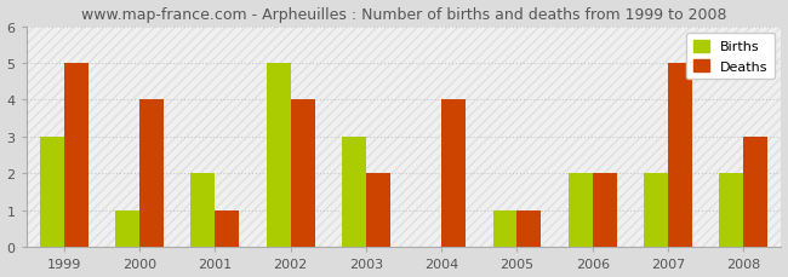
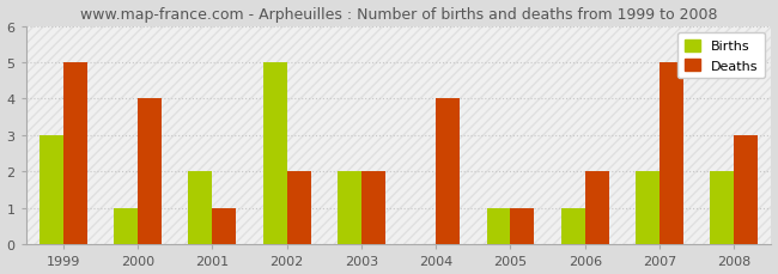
Deaths/2002: 4 -> 2
Births/2003: 3 -> 2
Births/2006: 2 -> 1
